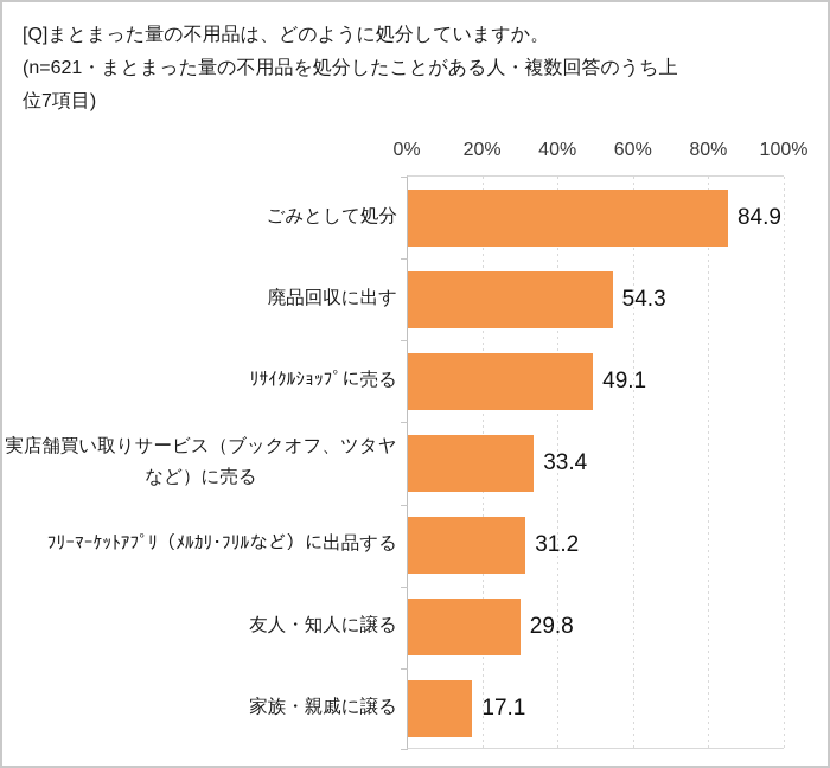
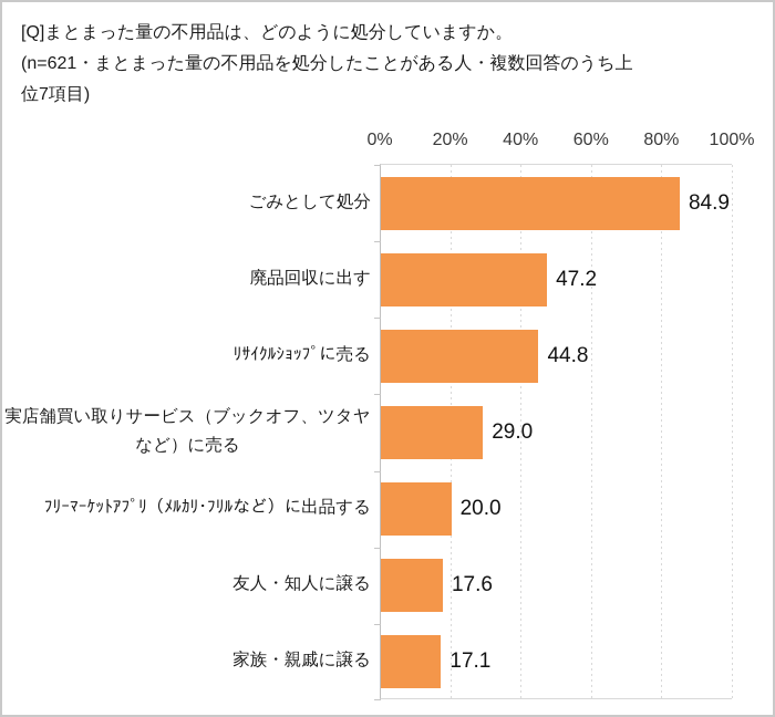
廃品回収に出す: 54.3 -> 47.2
ﾘｻｲｸﾙｼｮｯﾌﾟに売る: 49.1 -> 44.8
実店舗買い取りサービス（ブックオフ、ツタヤなど）に売る: 33.4 -> 29.0
ﾌﾘｰﾏｰｹｯﾄｱﾌﾟﾘ（ﾒﾙｶﾘ･ﾌﾘﾙなど）に出品する: 31.2 -> 20.0
友人・知人に譲る: 29.8 -> 17.6
